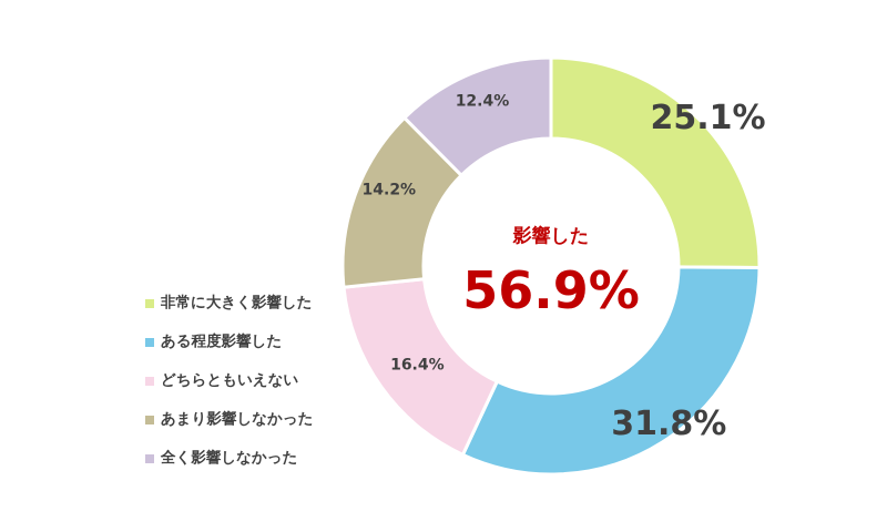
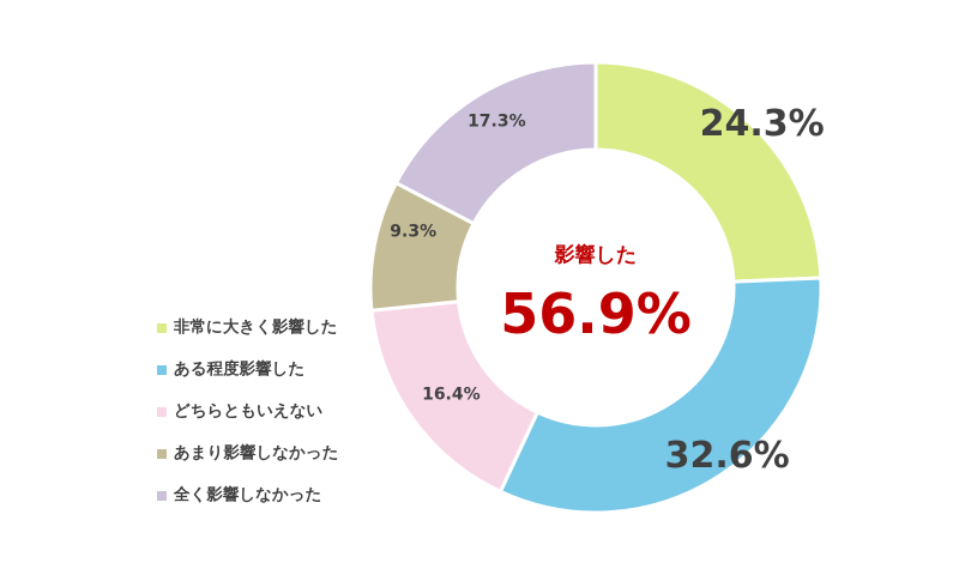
非常に大きく影響した: 25.1% -> 24.3%
ある程度影響した: 31.8% -> 32.6%
あまり影響しなかった: 14.2% -> 9.3%
全く影響しなかった: 12.4% -> 17.3%
